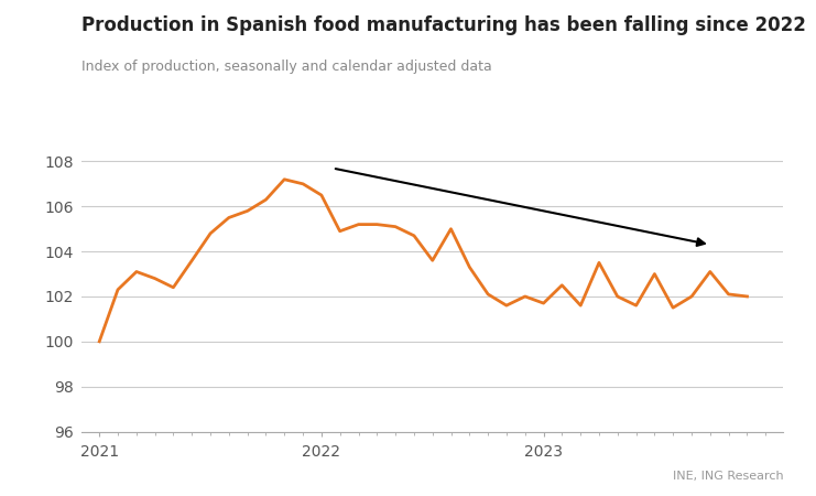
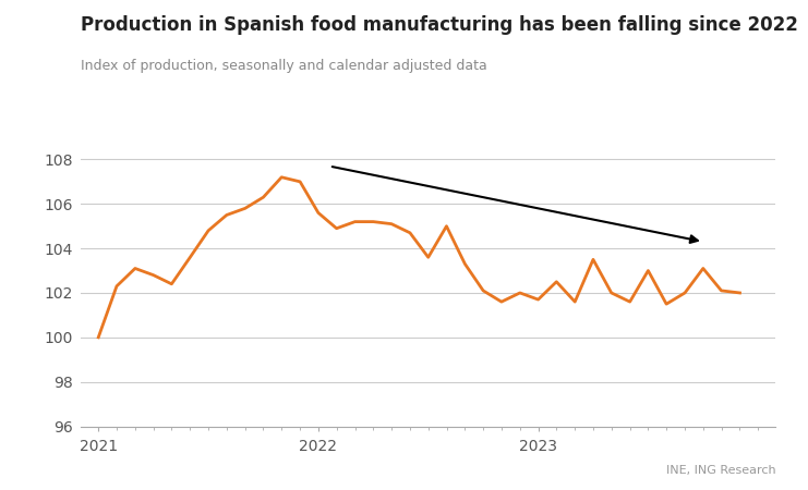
2022: 106.5 -> 105.6
